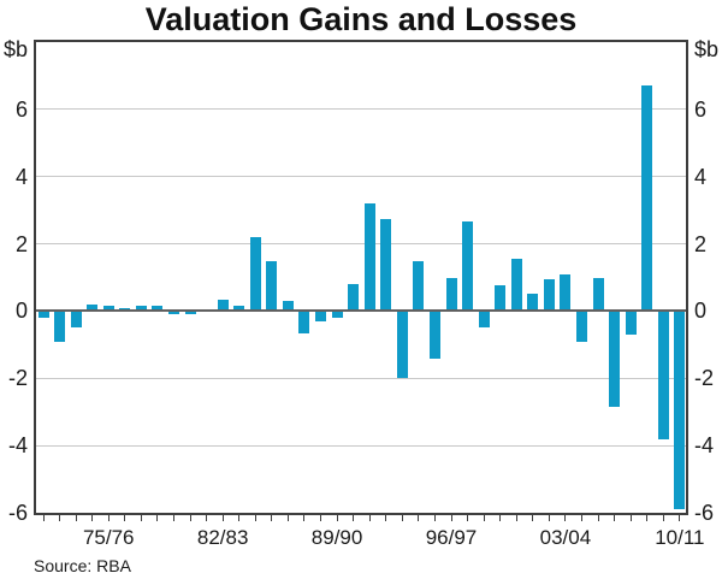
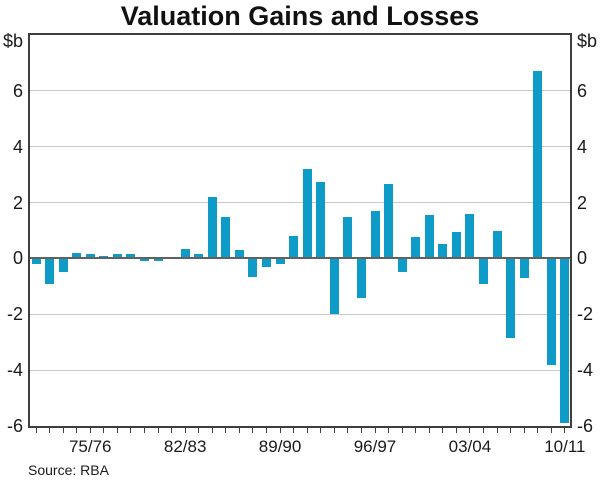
96/97: 1.0 -> 1.7
03/04: 1.1 -> 1.6
